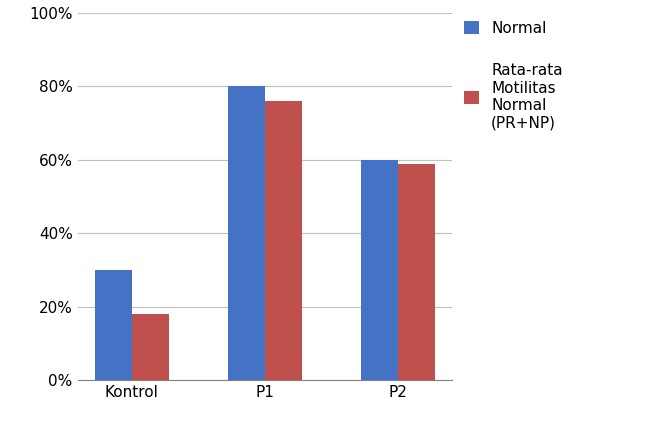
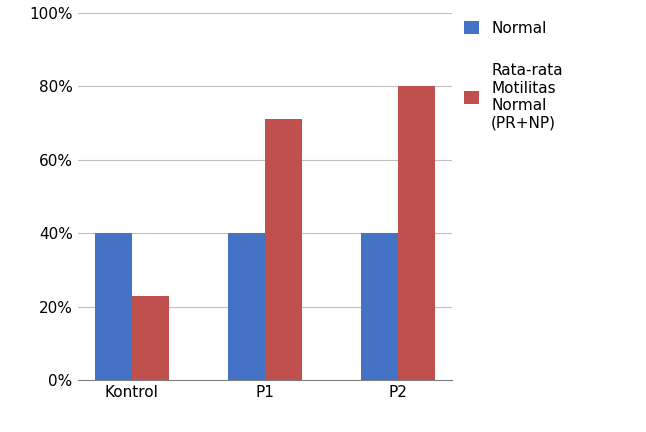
Normal/Kontrol: 30% -> 40%
Rata-rata Motilitas Normal (PR+NP)/Kontrol: 18% -> 23%
Normal/P1: 80% -> 40%
Rata-rata Motilitas Normal (PR+NP)/P1: 76% -> 71%
Normal/P2: 60% -> 40%
Rata-rata Motilitas Normal (PR+NP)/P2: 59% -> 80%
